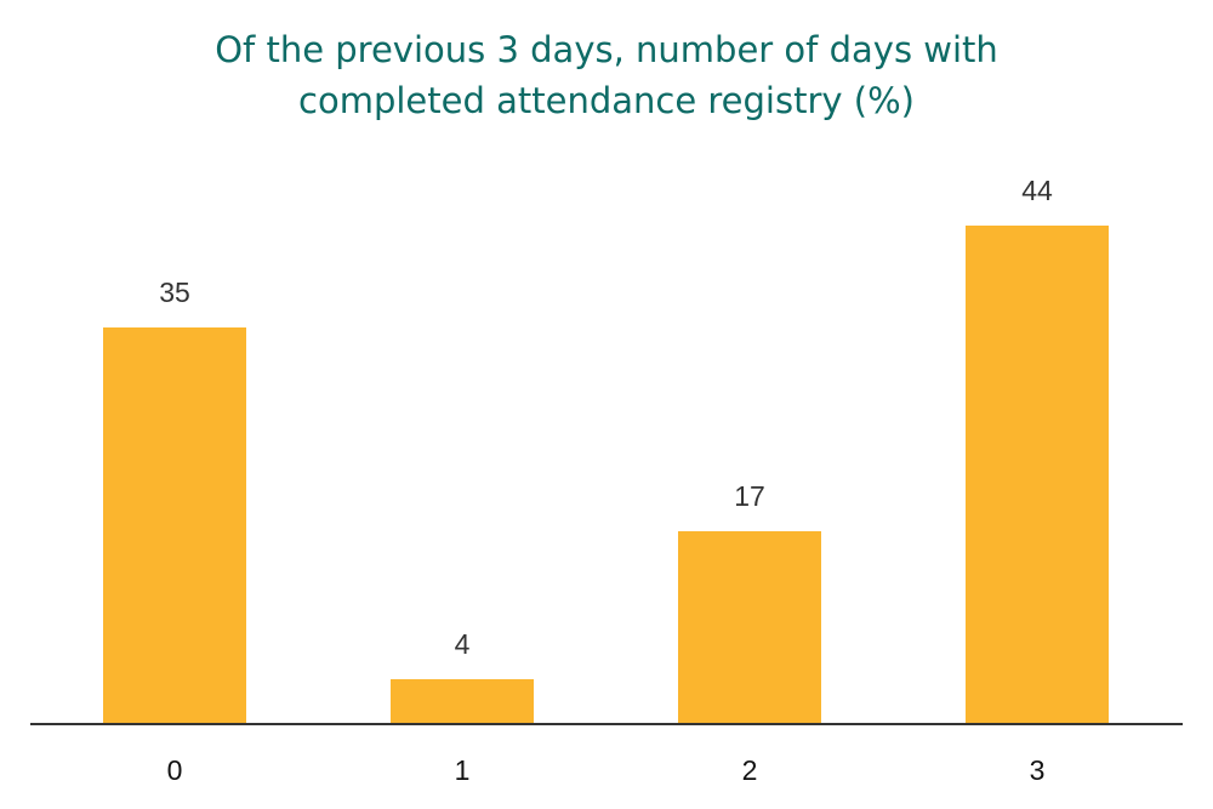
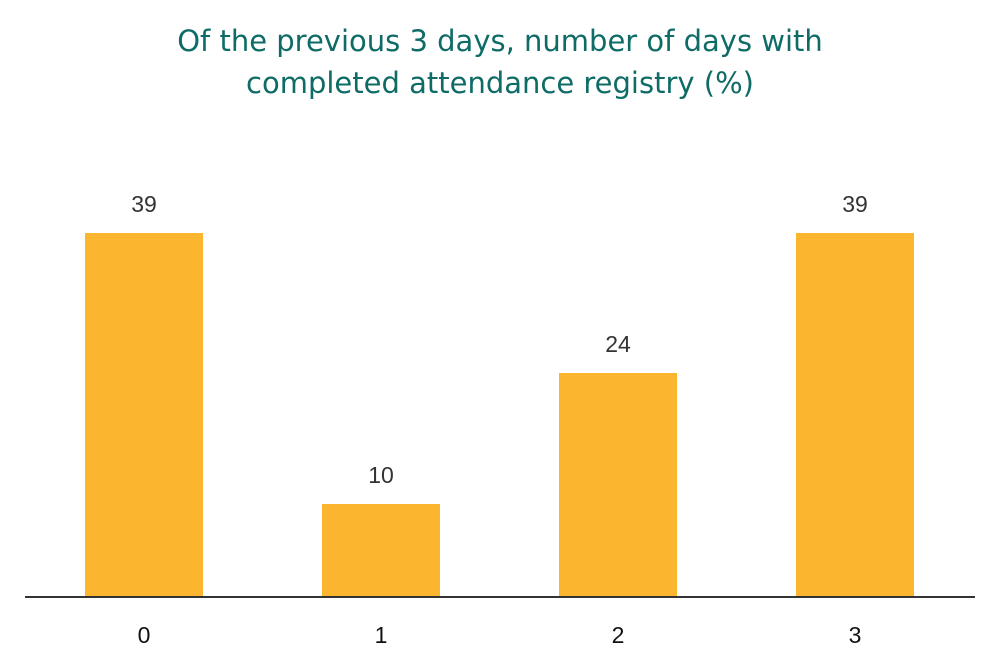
0: 35 -> 39
1: 4 -> 10
2: 17 -> 24
3: 44 -> 39
